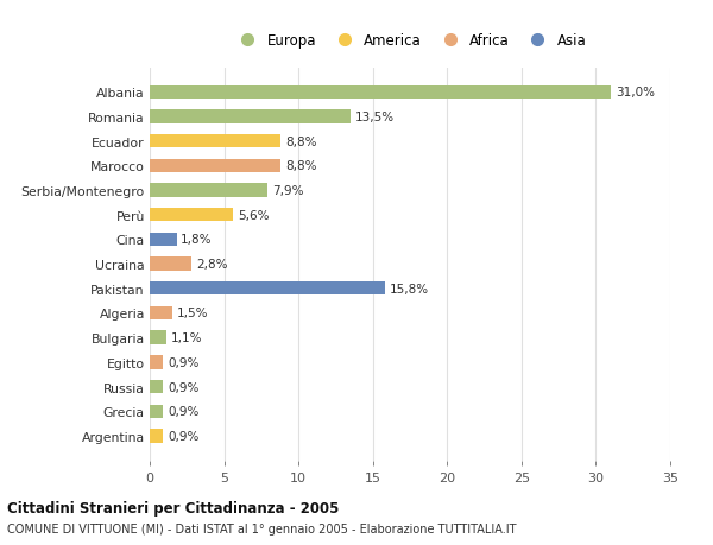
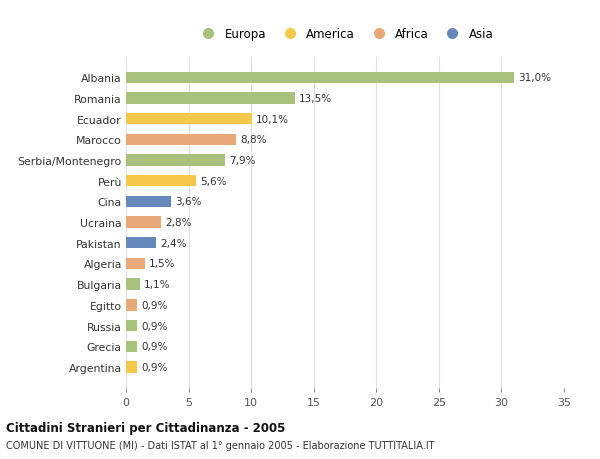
Ecuador: 8,8% -> 10,1%
Cina: 1,8% -> 3,6%
Pakistan: 15,8% -> 2,4%
